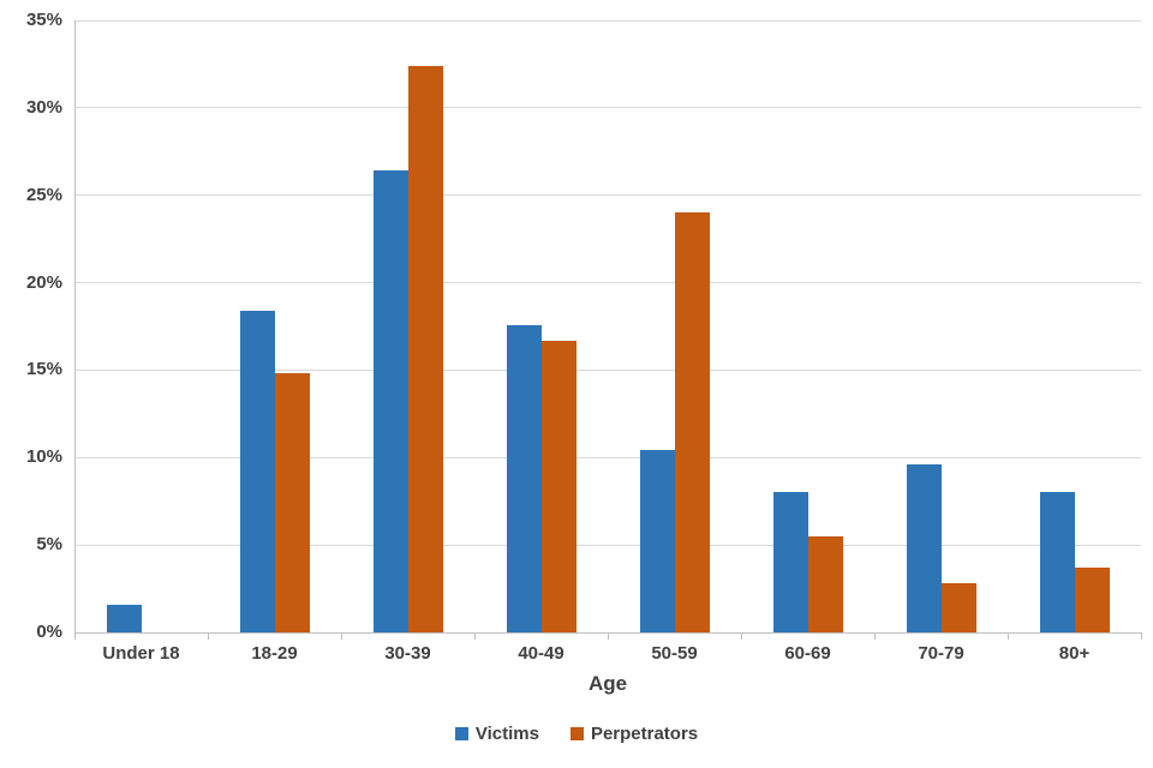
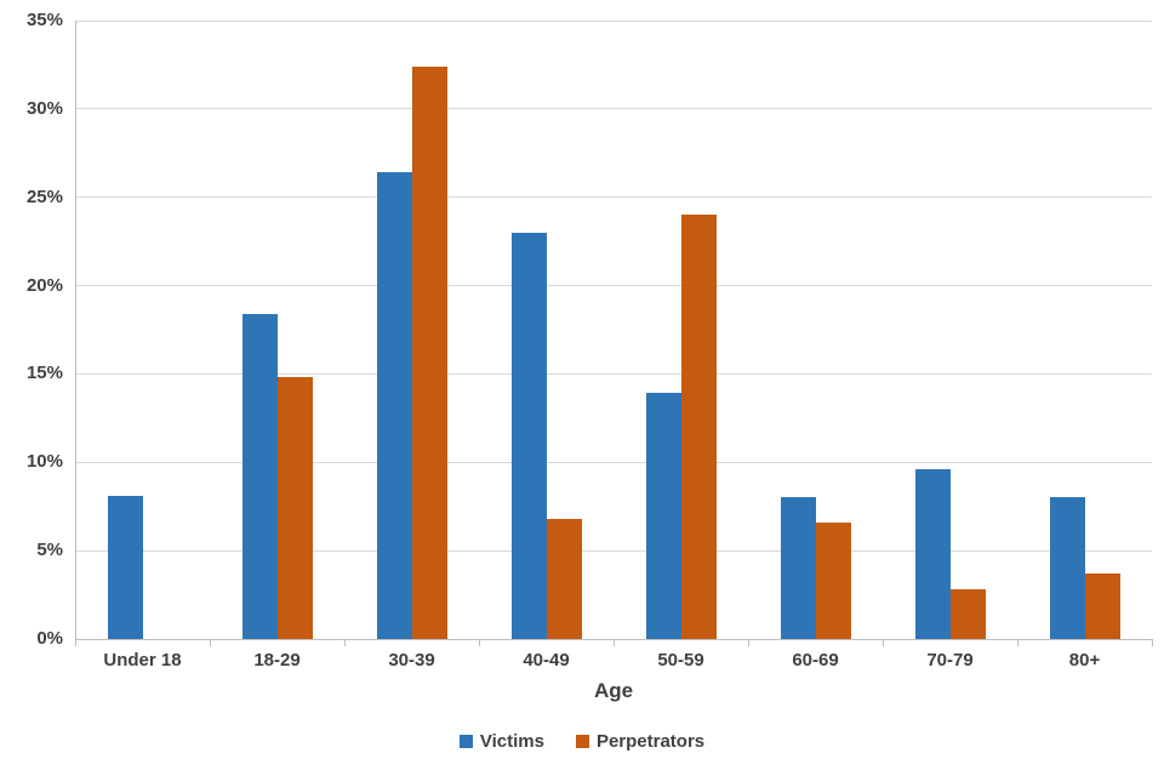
Victims/Under 18: 1.6% -> 8.1%
Victims/40-49: 17.6% -> 23.0%
Perpetrators/40-49: 16.7% -> 6.8%
Victims/50-59: 10.4% -> 13.9%
Perpetrators/60-69: 5.5% -> 6.6%
